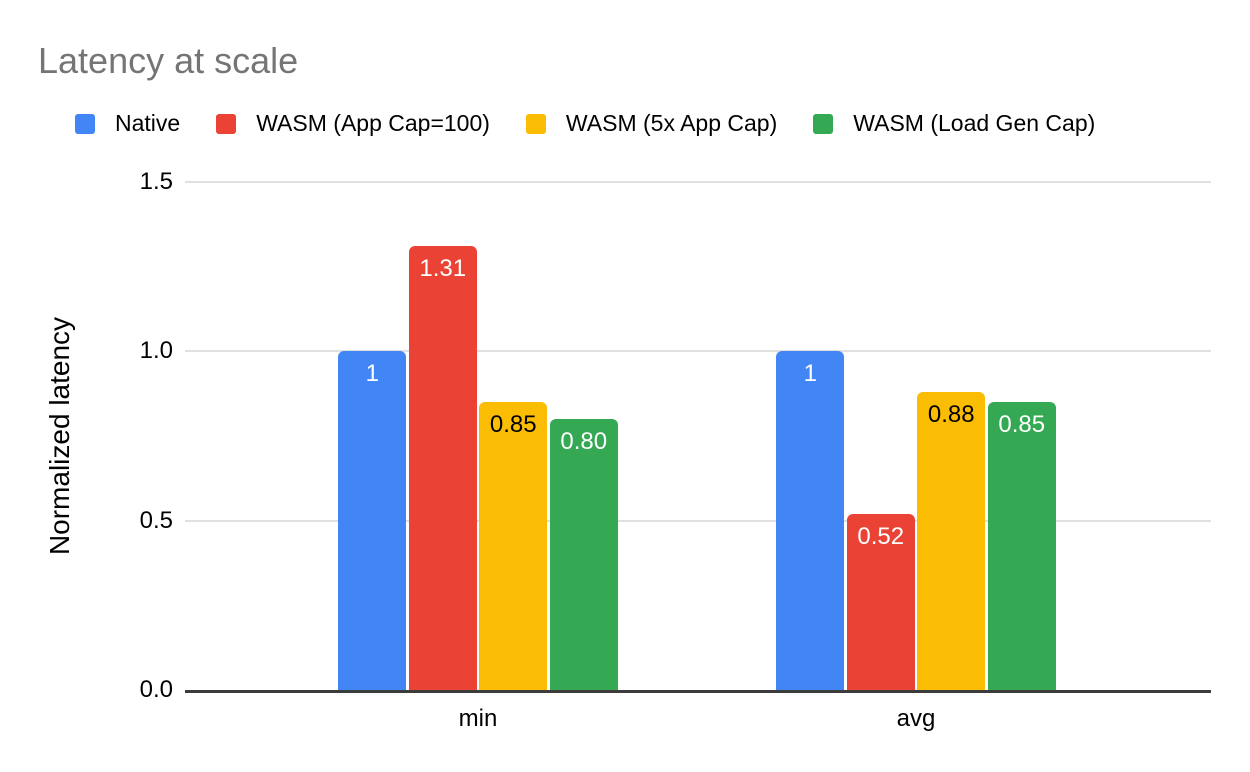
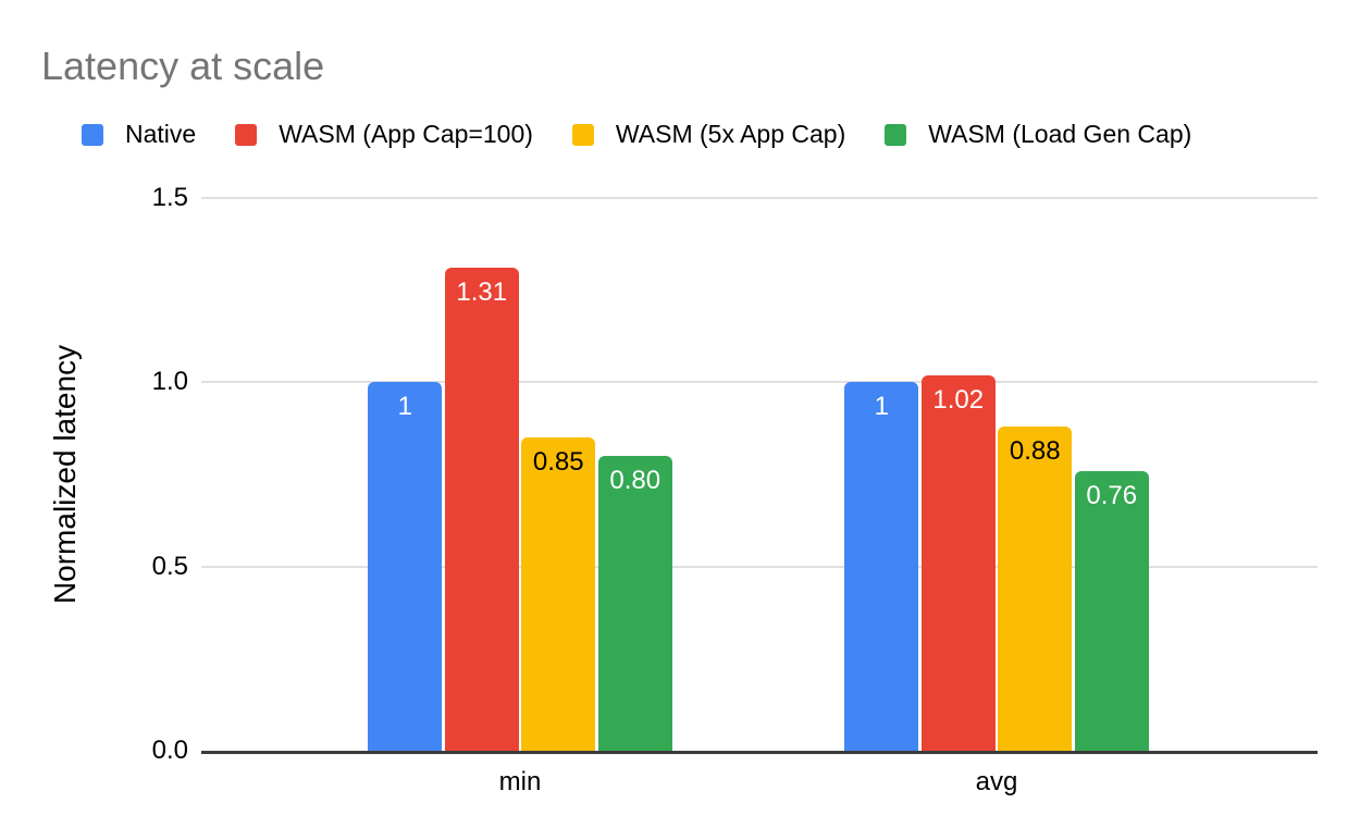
WASM (App Cap=100)/avg: 0.52 -> 1.02
WASM (Load Gen Cap)/avg: 0.85 -> 0.76
